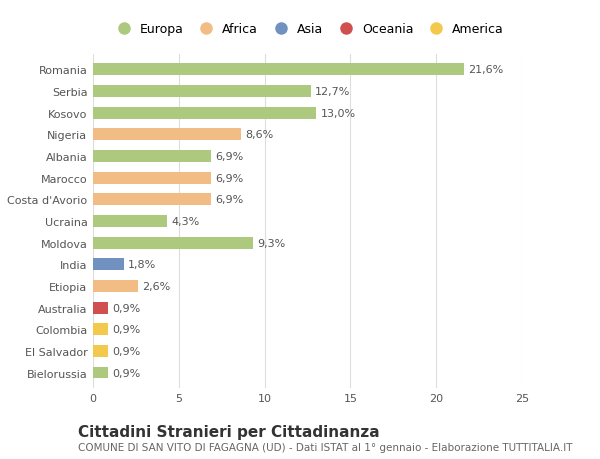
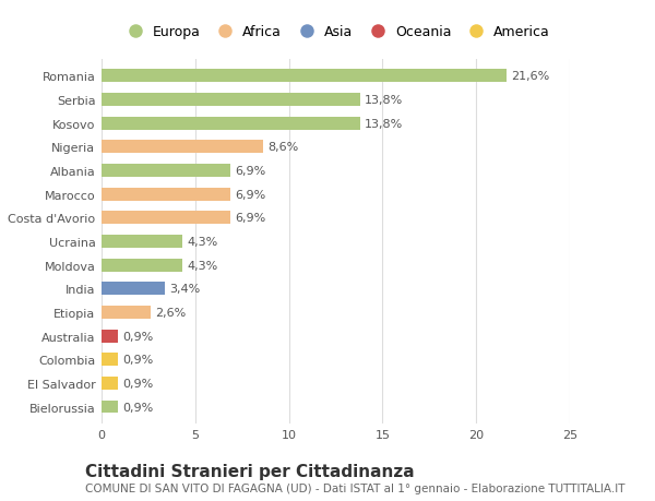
Serbia: 12,7% -> 13,8%
Kosovo: 13,0% -> 13,8%
Moldova: 9,3% -> 4,3%
India: 1,8% -> 3,4%
